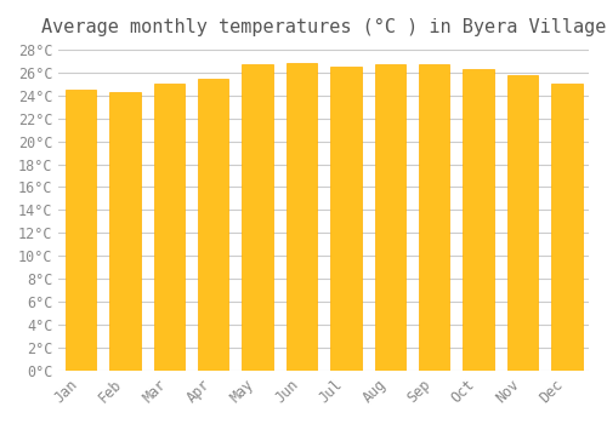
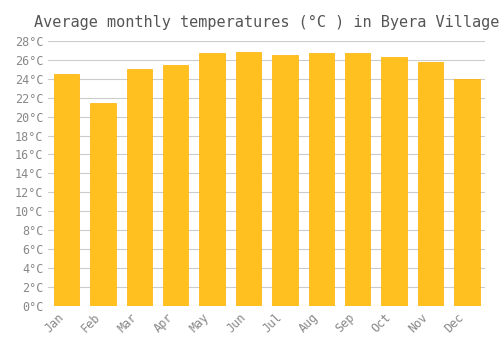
Feb: 24.3°C -> 21.4°C
Dec: 25.0°C -> 24.0°C
